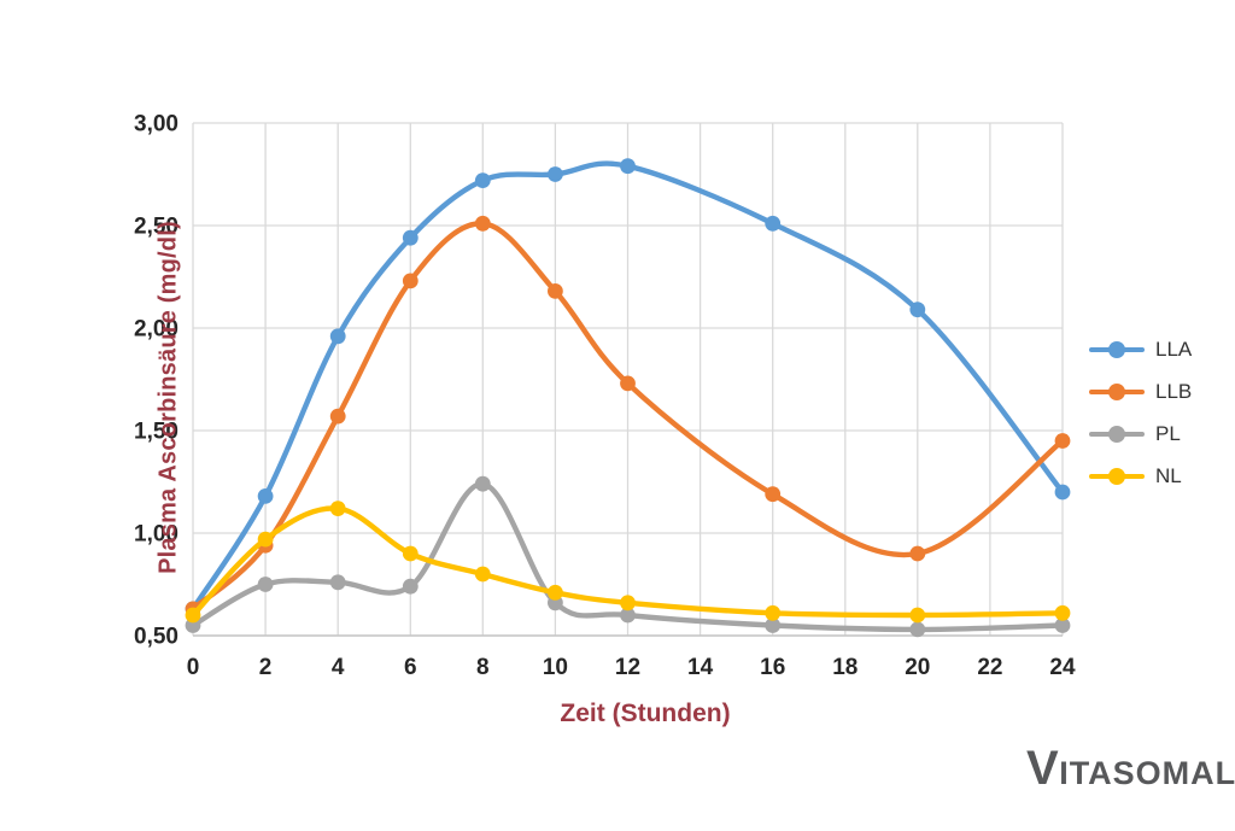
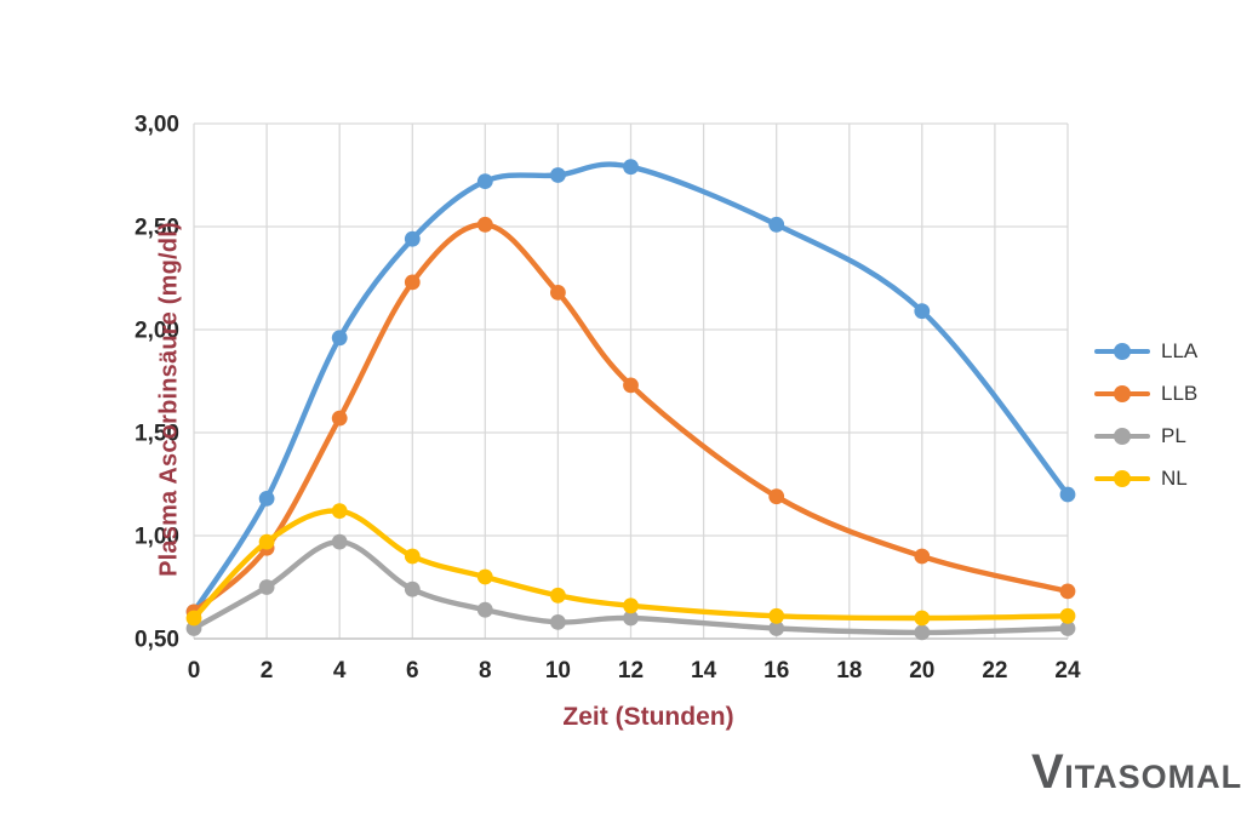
PL/4: 0,76 -> 0,97
PL/8: 1,24 -> 0,64
PL/10: 0,66 -> 0,58
LLB/24: 1,45 -> 0,73
